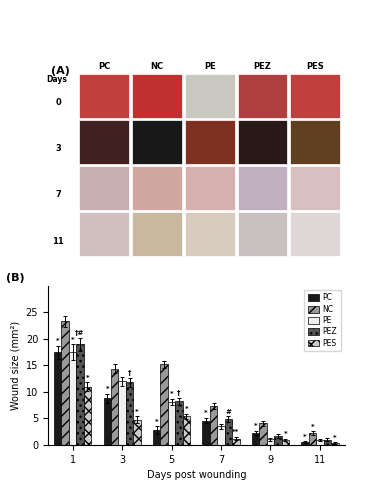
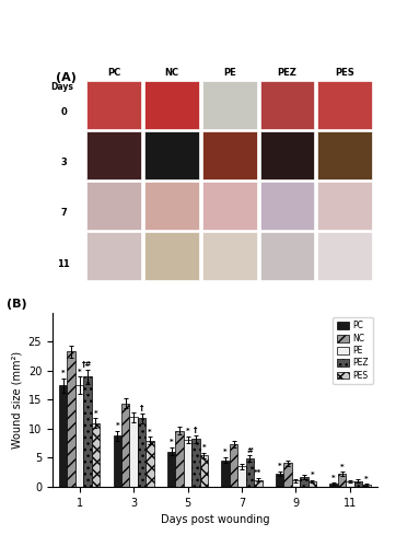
PES/3: 4.8 -> 8.0
PC/5: 2.8 -> 6.1
NC/5: 15.2 -> 9.7
